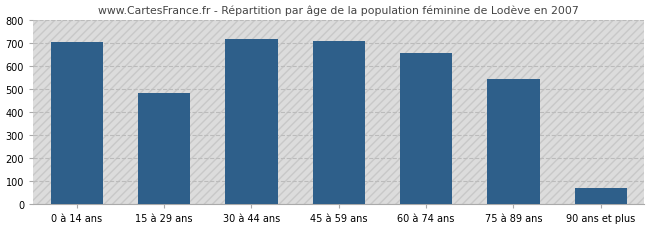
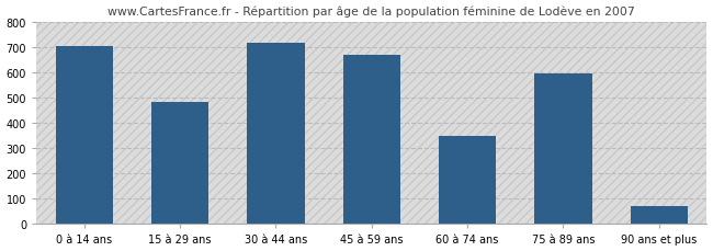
45 à 59 ans: 710 -> 670
60 à 74 ans: 655 -> 350
75 à 89 ans: 543 -> 595
